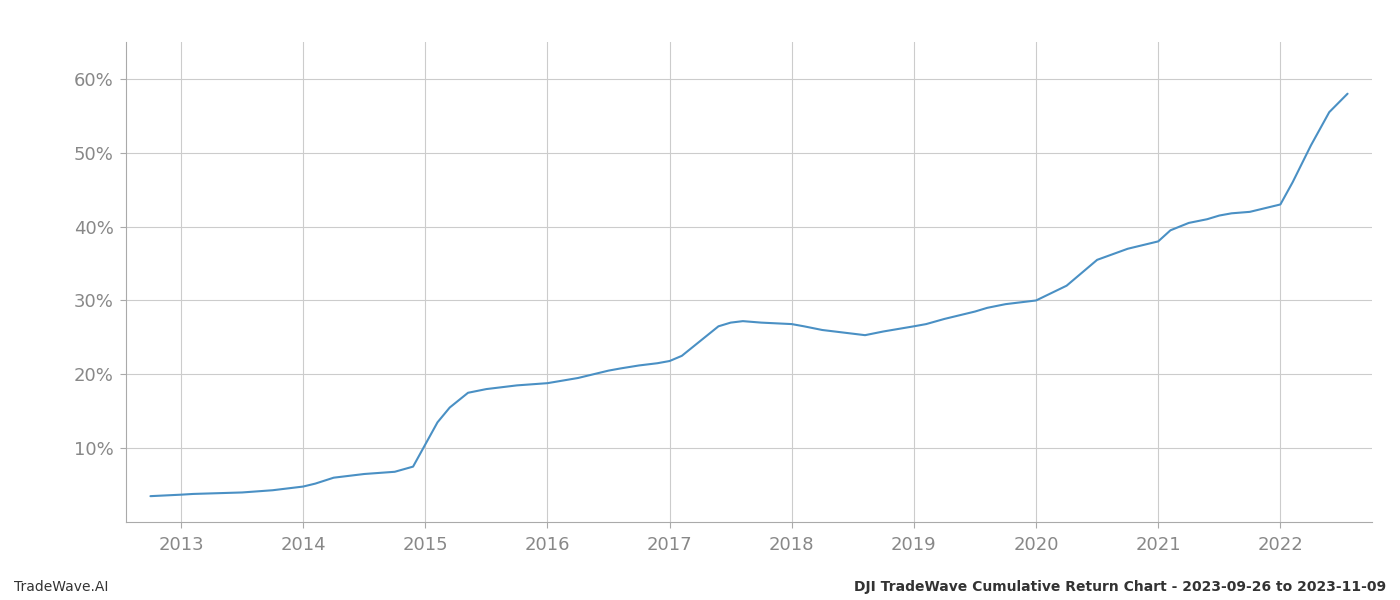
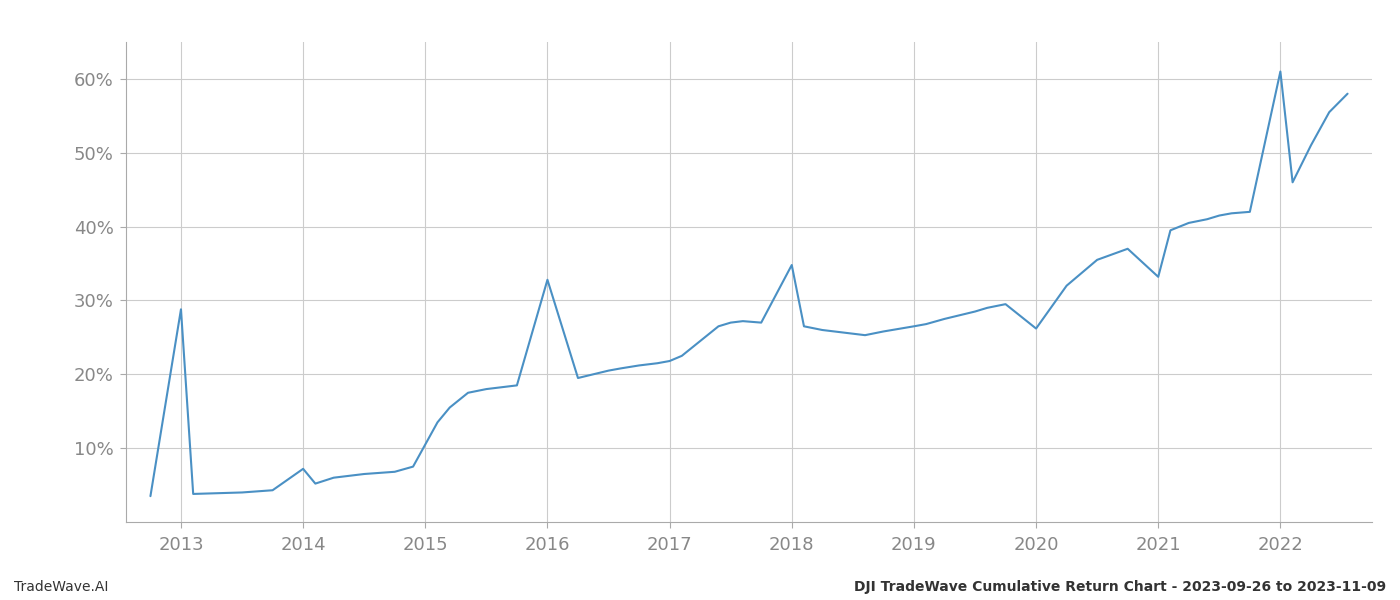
2013: 3.7% -> 28.8%
2014: 4.8% -> 7.2%
2016: 18.8% -> 32.8%
2018: 26.8% -> 34.8%
2020: 30.0% -> 26.2%
2021: 38.0% -> 33.2%
2022: 43.0% -> 61.0%
